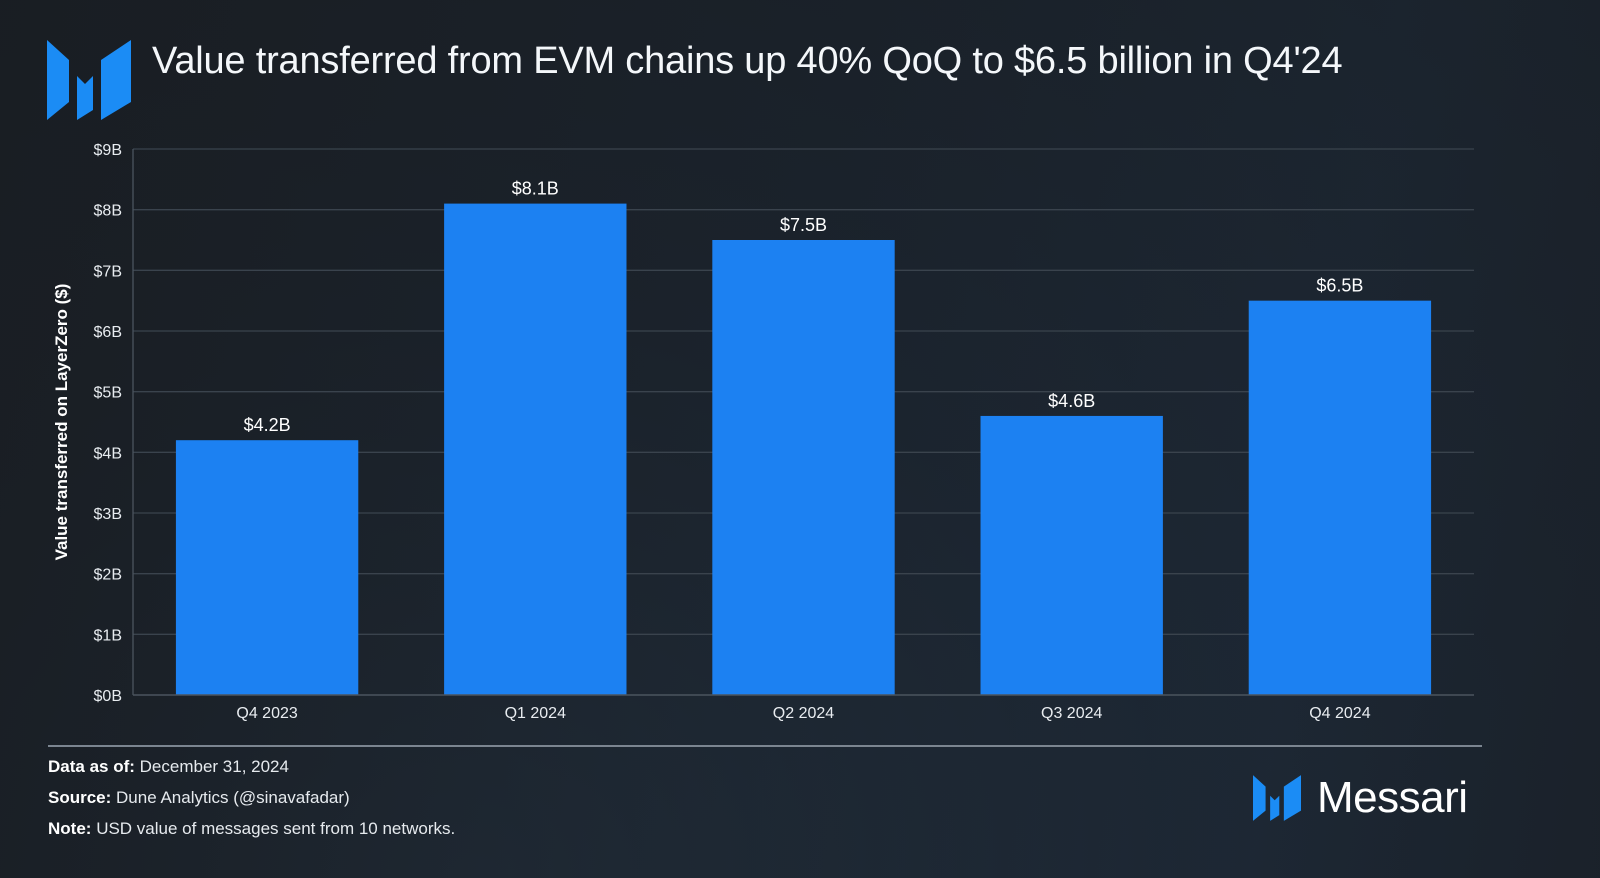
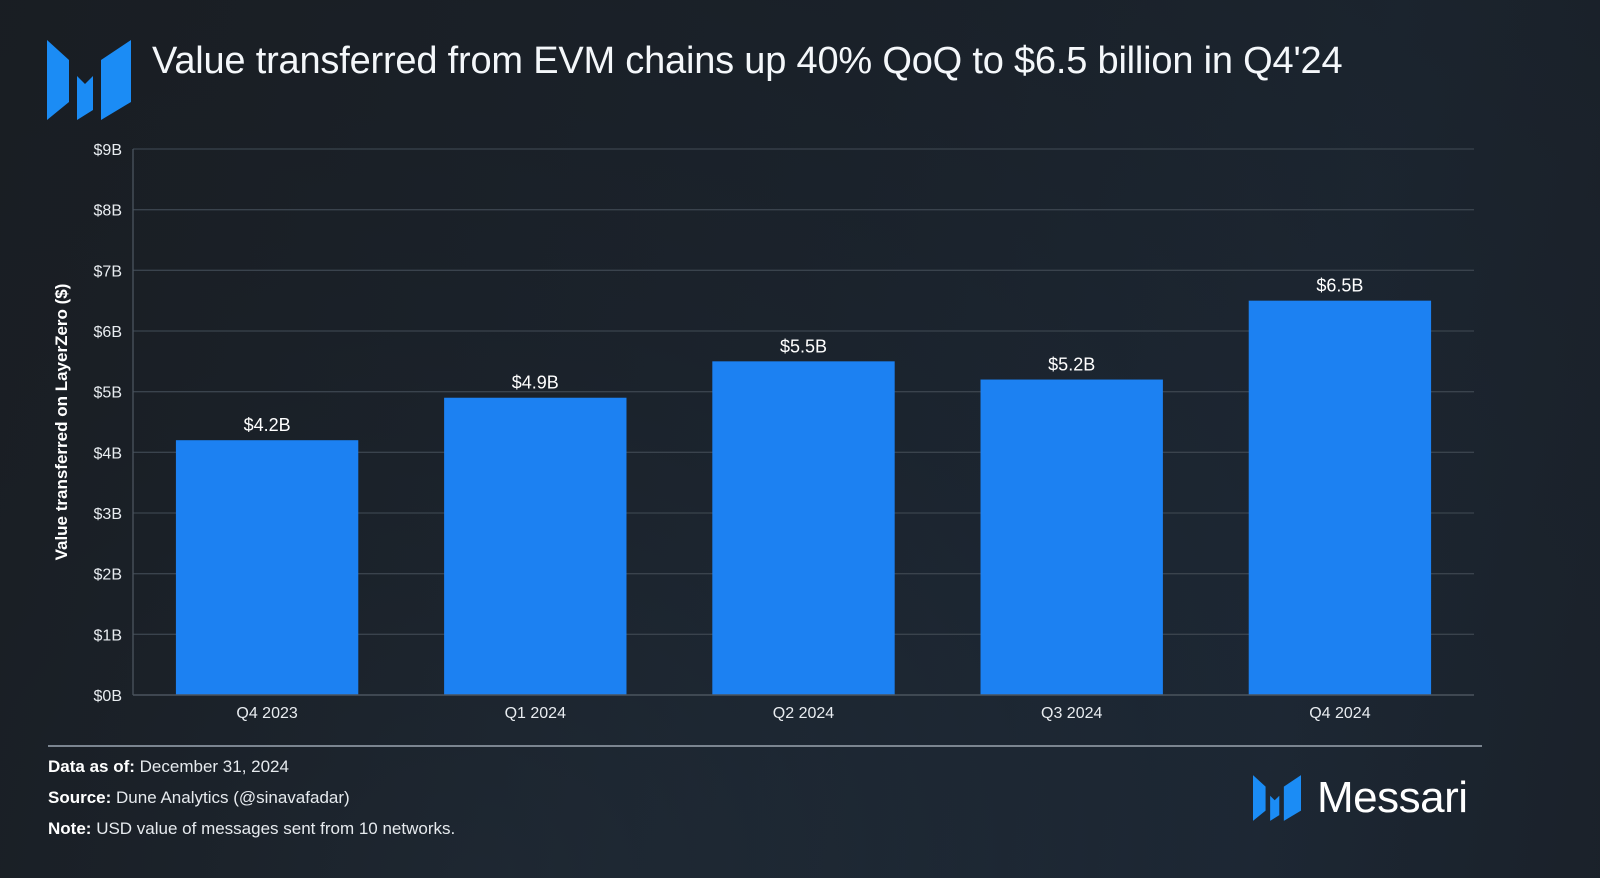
Q1 2024: $8.1B -> $4.9B
Q2 2024: $7.5B -> $5.5B
Q3 2024: $4.6B -> $5.2B
